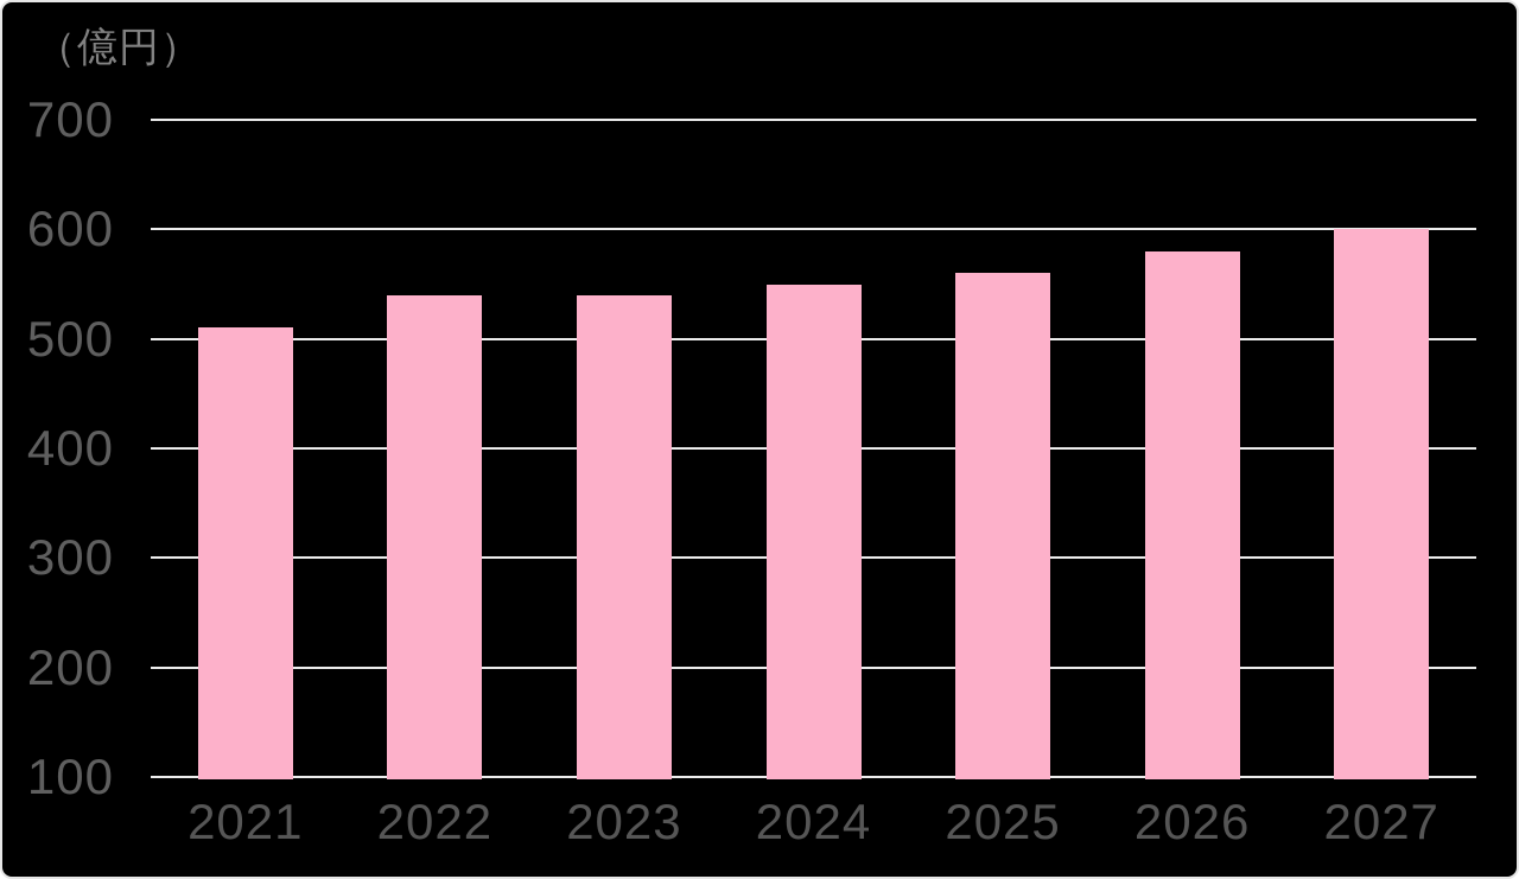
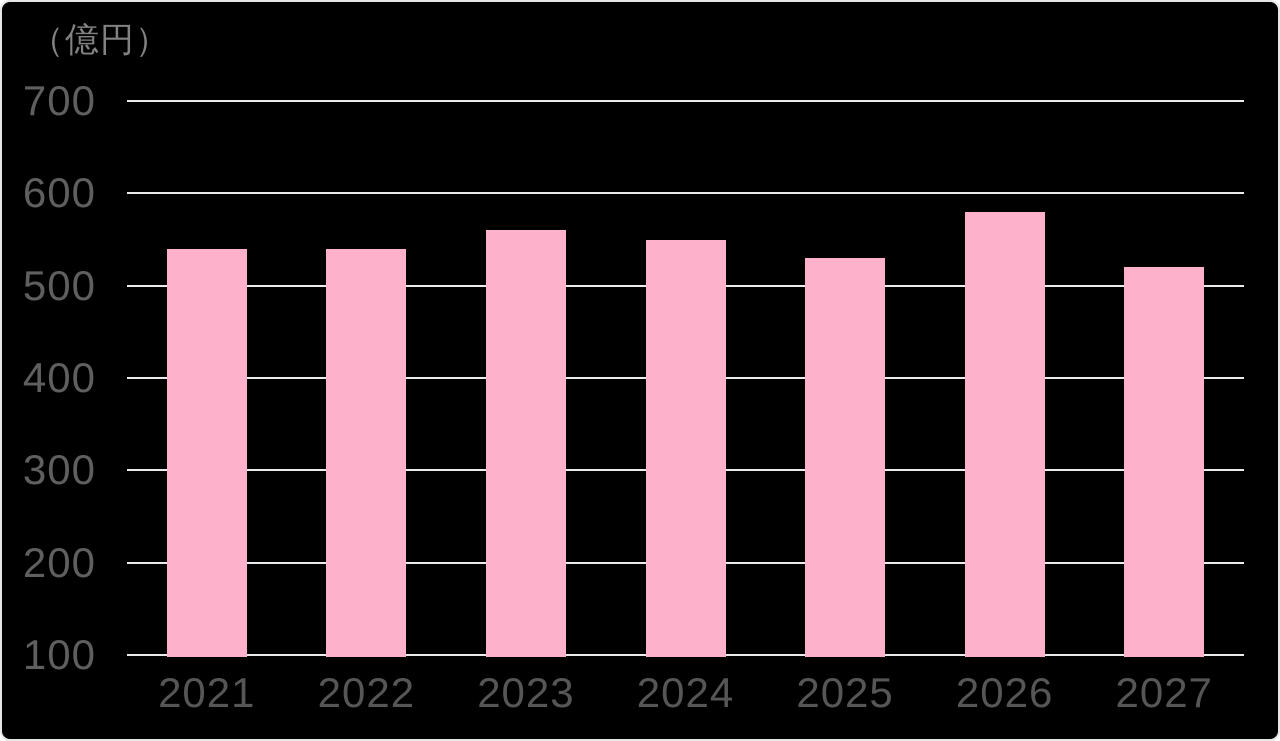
2021: 510 -> 540
2023: 540 -> 560
2025: 560 -> 530
2027: 600 -> 520
